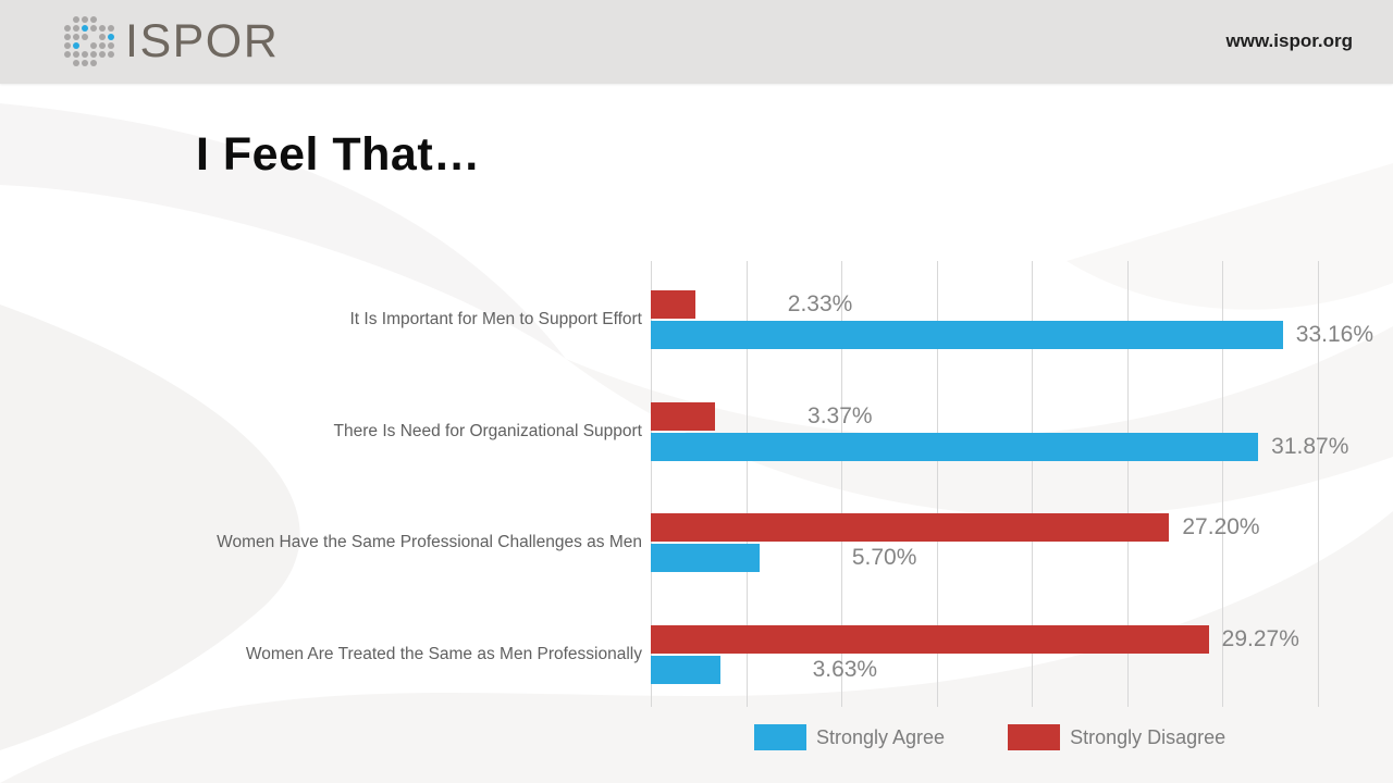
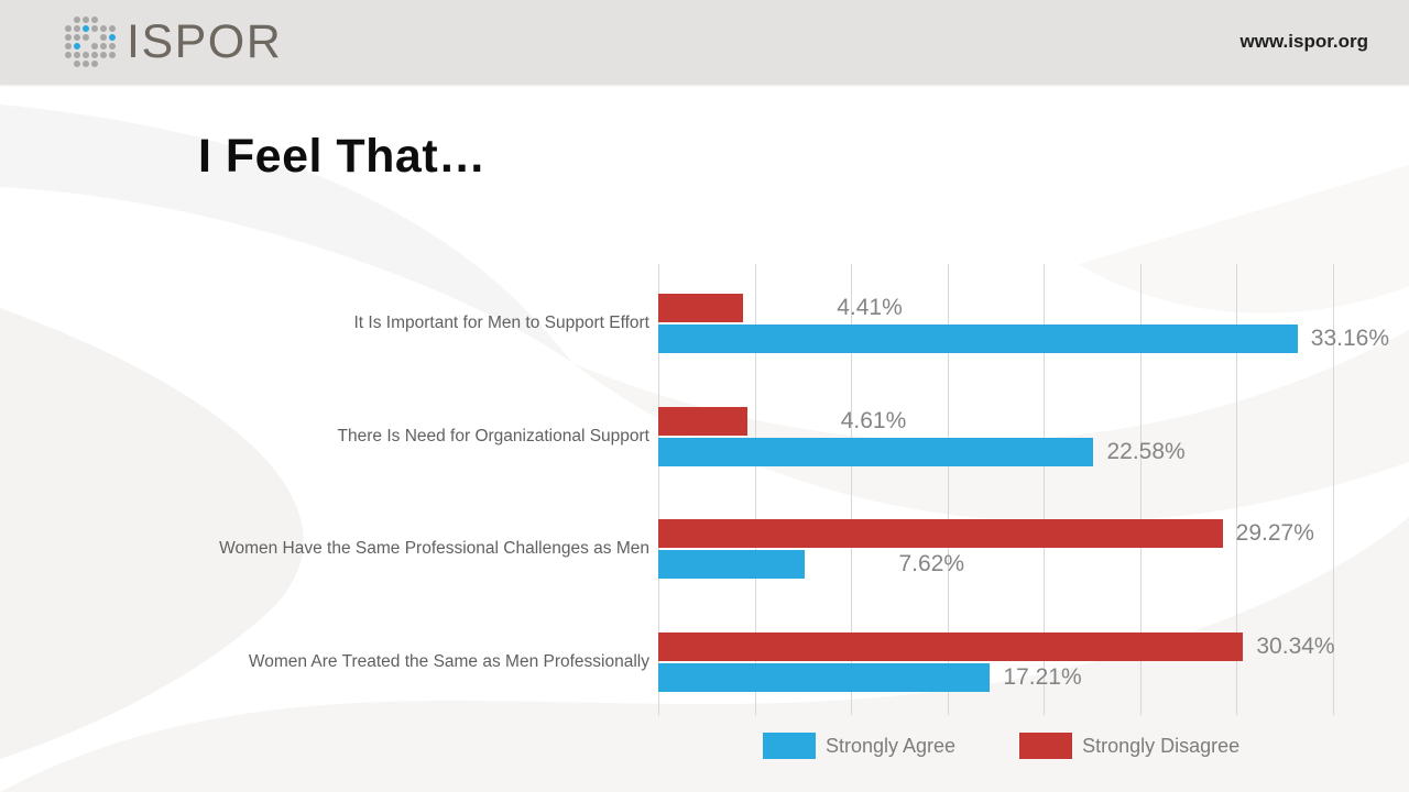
Strongly Disagree/It Is Important for Men to Support Effort: 2.33% -> 4.41%
Strongly Disagree/There Is Need for Organizational Support: 3.37% -> 4.61%
Strongly Agree/There Is Need for Organizational Support: 31.87% -> 22.58%
Strongly Disagree/Women Have the Same Professional Challenges as Men: 27.20% -> 29.27%
Strongly Agree/Women Have the Same Professional Challenges as Men: 5.70% -> 7.62%
Strongly Disagree/Women Are Treated the Same as Men Professionally: 29.27% -> 30.34%
Strongly Agree/Women Are Treated the Same as Men Professionally: 3.63% -> 17.21%
